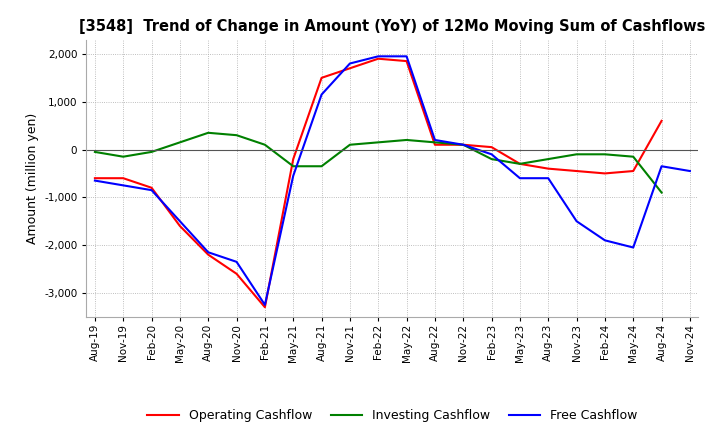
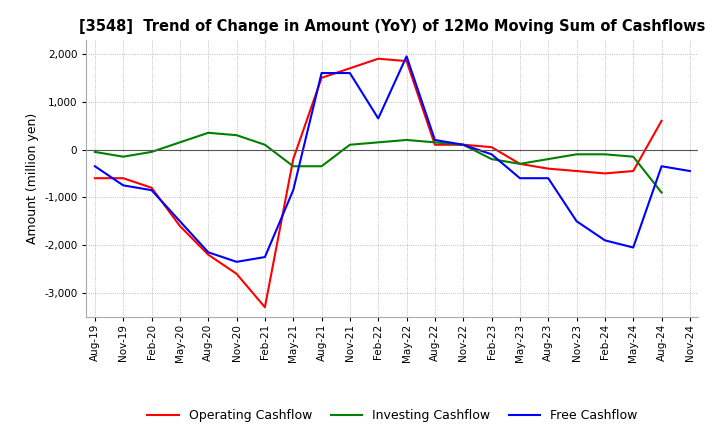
Free Cashflow/Aug-19: -650 -> -350
Free Cashflow/Feb-21: -3,250 -> -2,250
Free Cashflow/May-21: -550 -> -850
Free Cashflow/Aug-21: 1,150 -> 1,600
Free Cashflow/Nov-21: 1,800 -> 1,600
Free Cashflow/Feb-22: 1,950 -> 650
